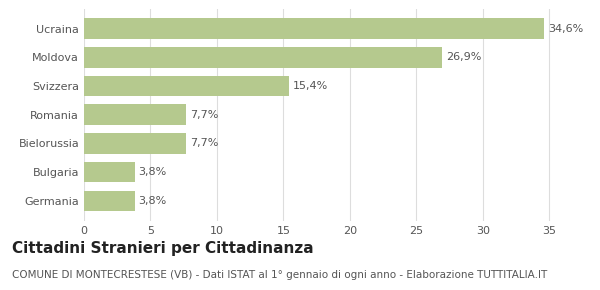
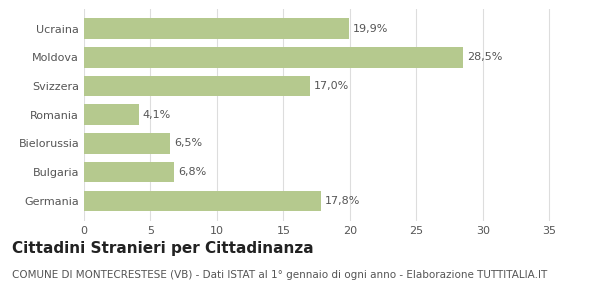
Ucraina: 34,6% -> 19,9%
Moldova: 26,9% -> 28,5%
Svizzera: 15,4% -> 17,0%
Romania: 7,7% -> 4,1%
Bielorussia: 7,7% -> 6,5%
Bulgaria: 3,8% -> 6,8%
Germania: 3,8% -> 17,8%
